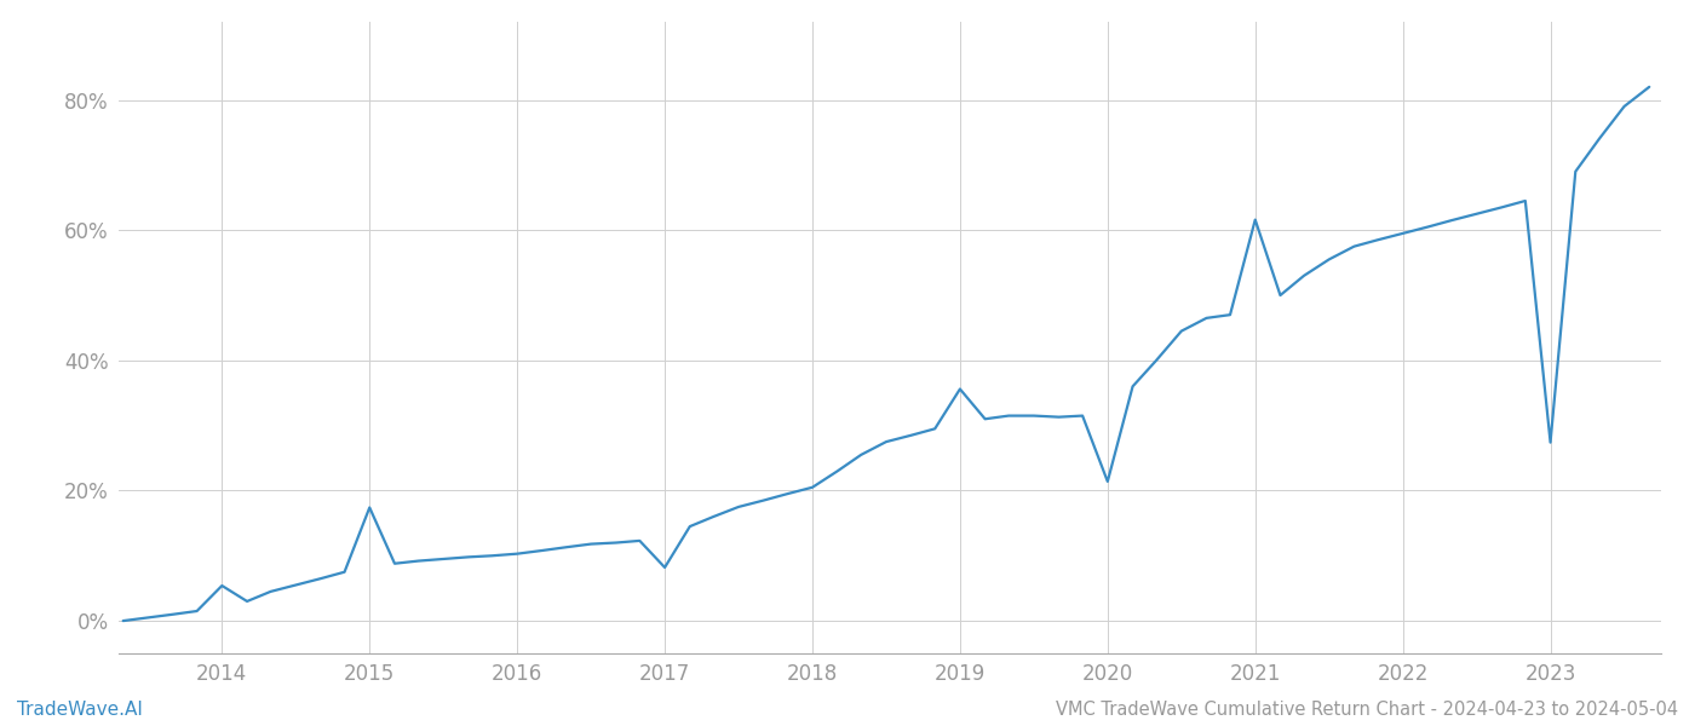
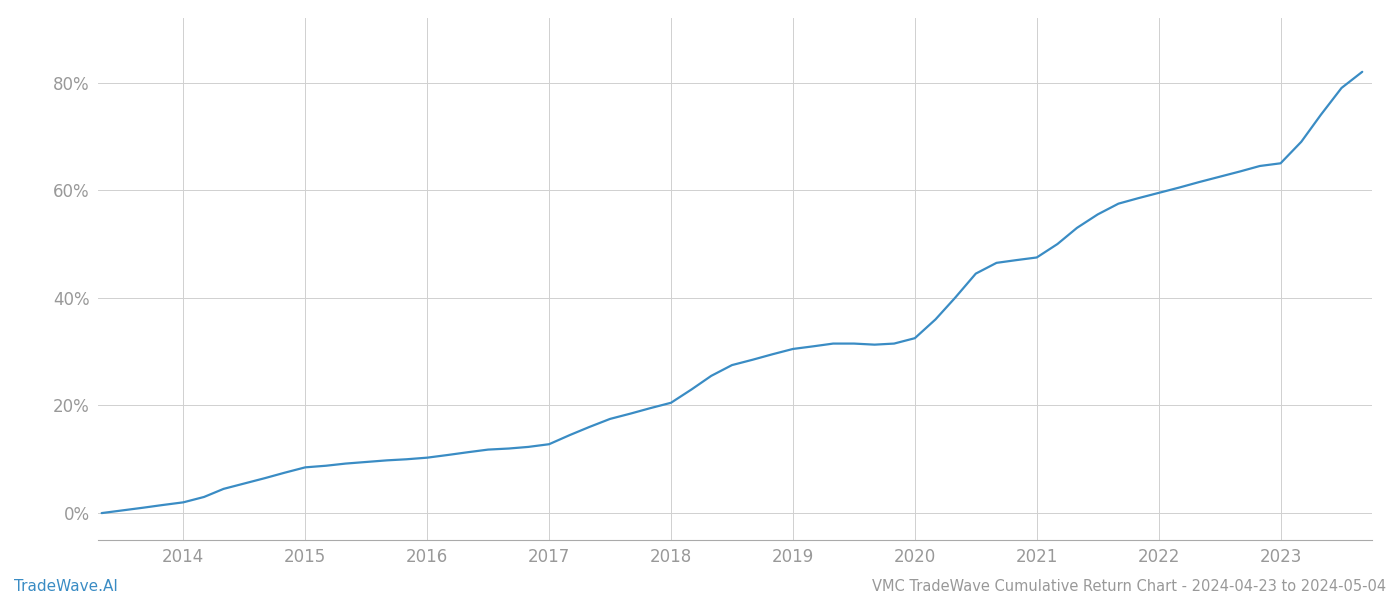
2014: 5.4% -> 2.0%
2015: 17.4% -> 8.5%
2017: 8.2% -> 12.8%
2019: 35.6% -> 30.5%
2020: 21.4% -> 32.5%
2021: 61.6% -> 47.5%
2023: 27.4% -> 65.0%
